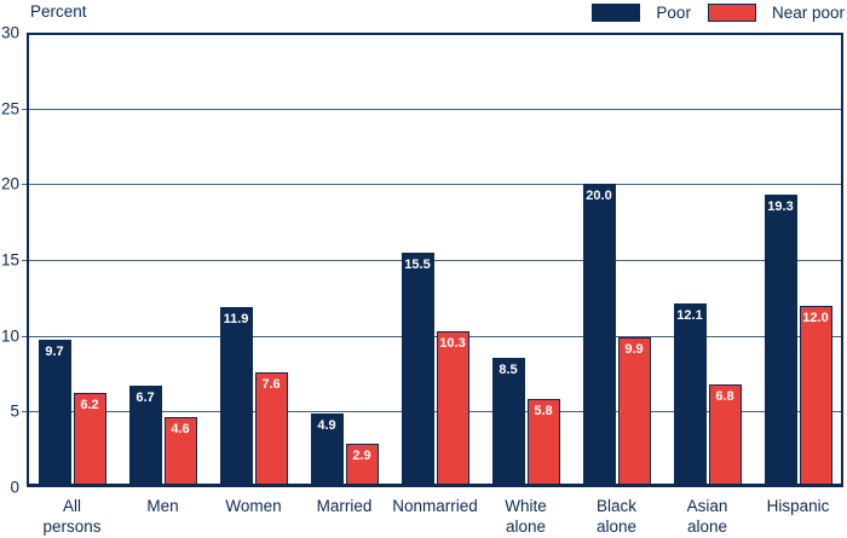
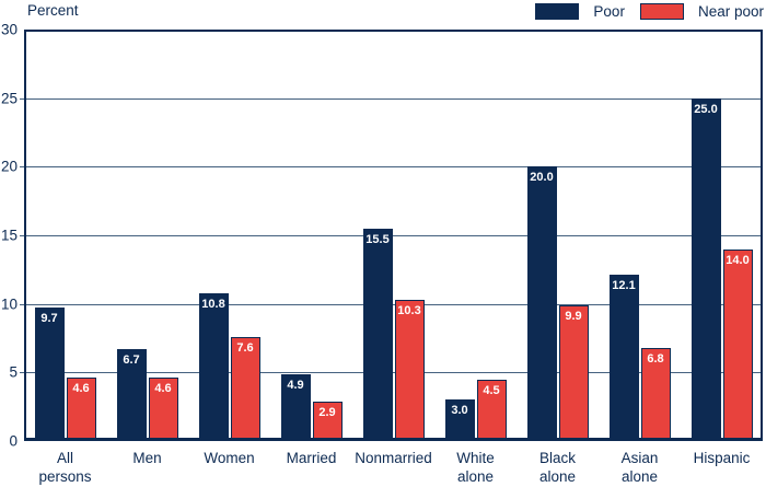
Near poor/All persons: 6.2 -> 4.6
Poor/Women: 11.9 -> 10.8
Poor/White alone: 8.5 -> 3.0
Near poor/White alone: 5.8 -> 4.5
Poor/Hispanic: 19.3 -> 25.0
Near poor/Hispanic: 12.0 -> 14.0
